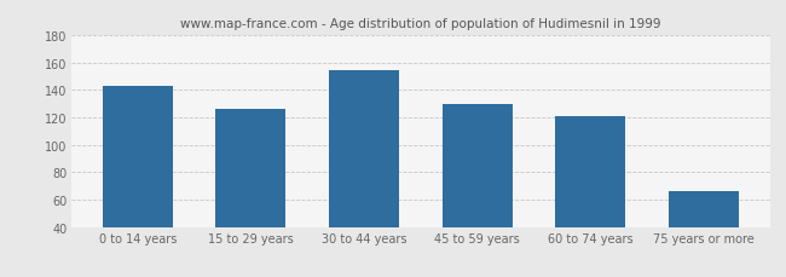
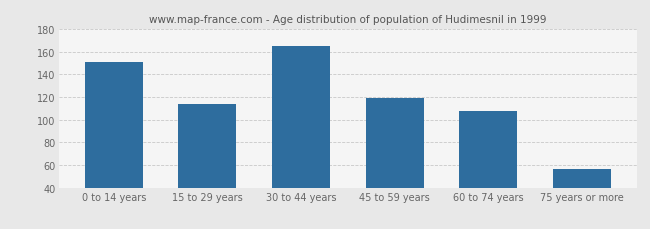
0 to 14 years: 143 -> 151
15 to 29 years: 126 -> 114
30 to 44 years: 154 -> 165
45 to 59 years: 130 -> 119
60 to 74 years: 121 -> 108
75 years or more: 66 -> 56
